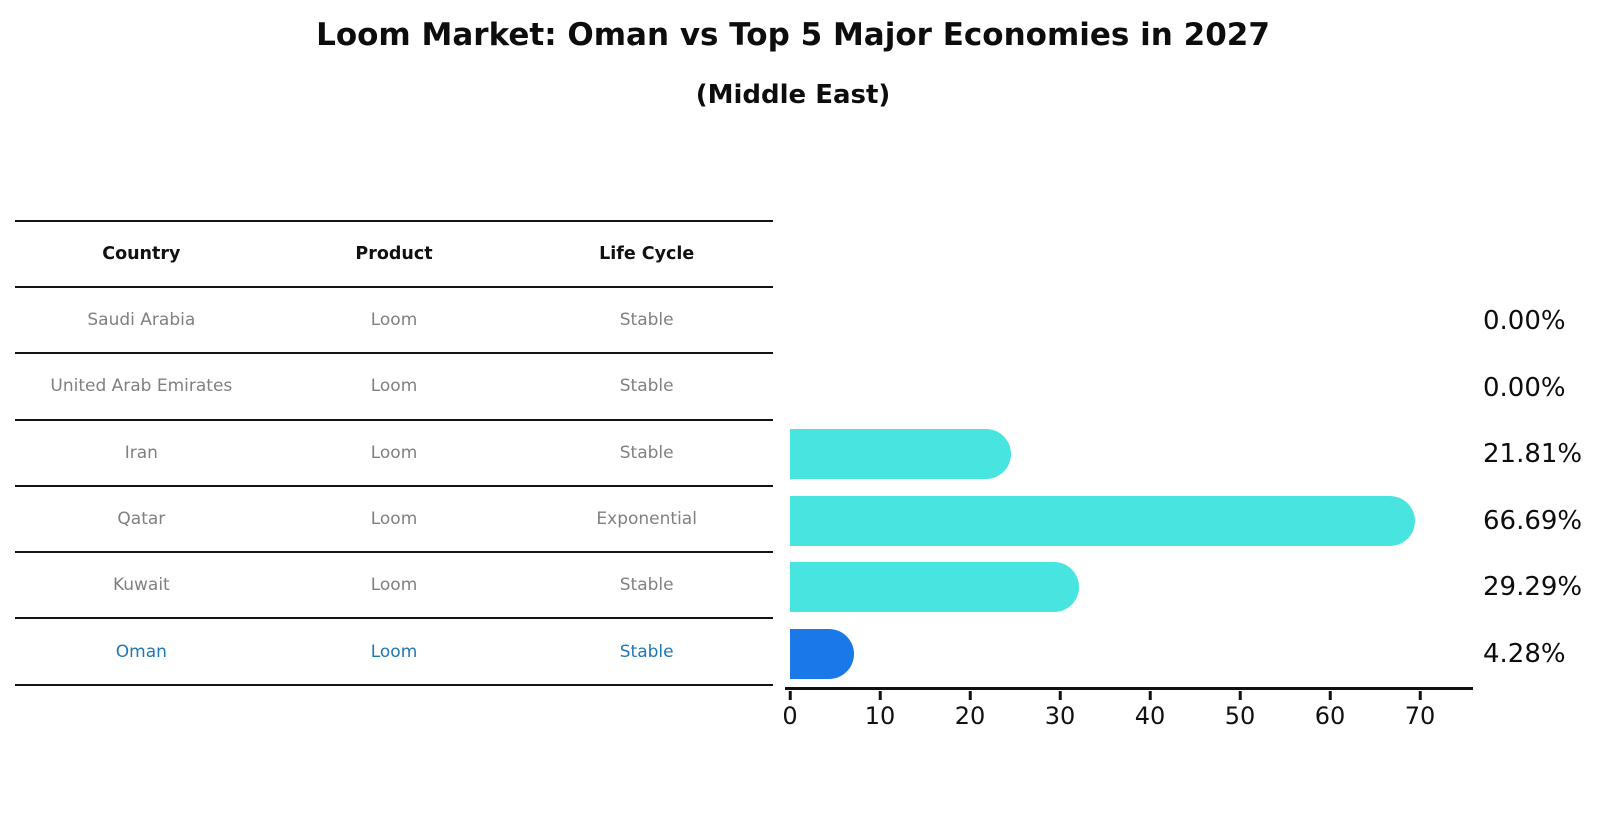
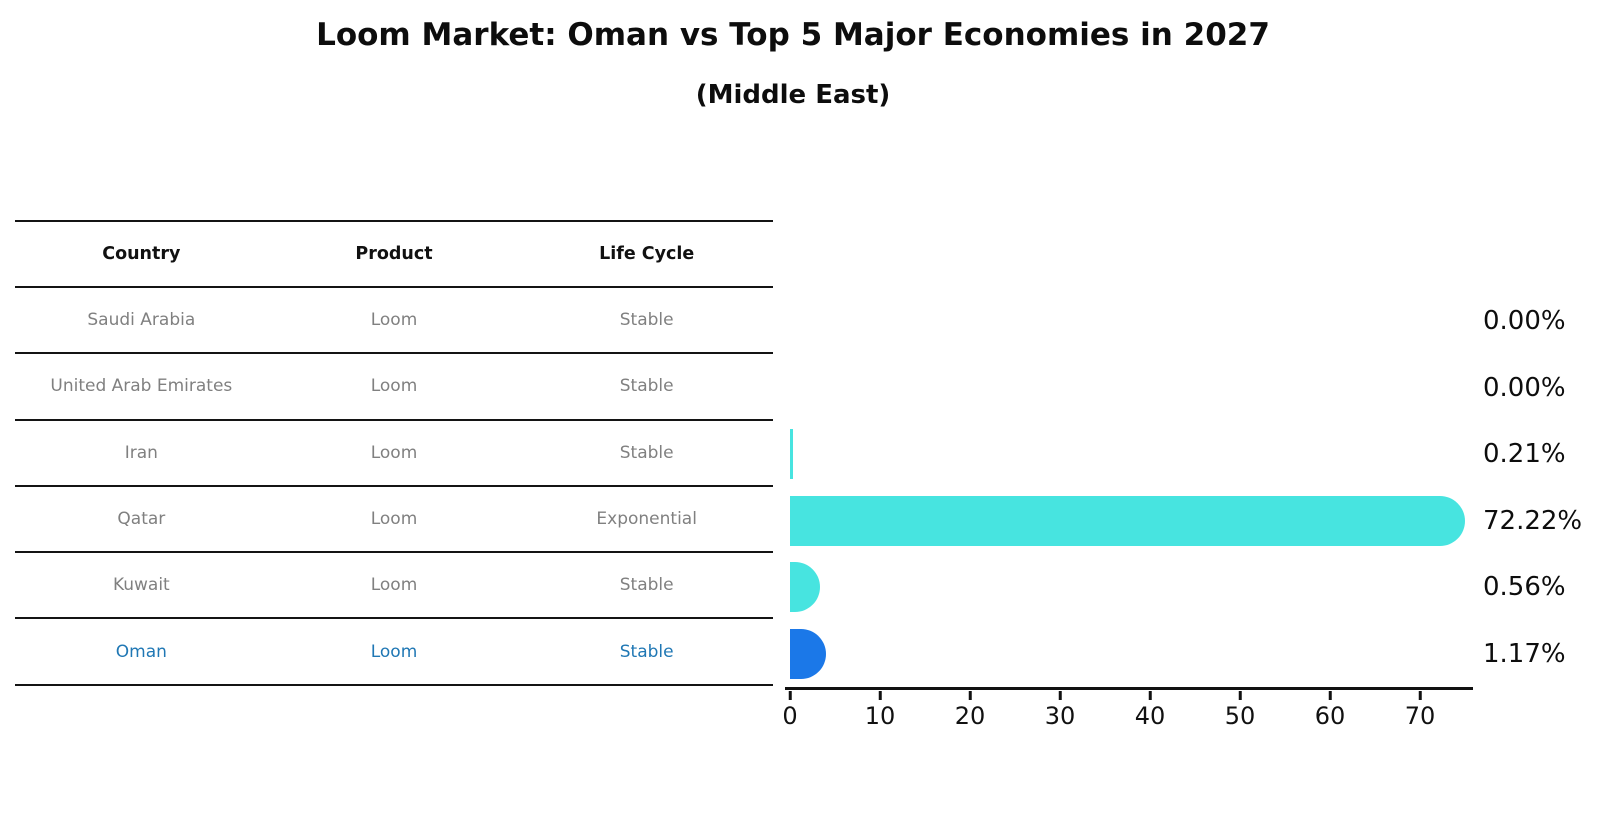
Iran: 21.81% -> 0.21%
Qatar: 66.69% -> 72.22%
Kuwait: 29.29% -> 0.56%
Oman: 4.28% -> 1.17%
